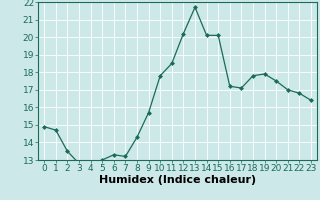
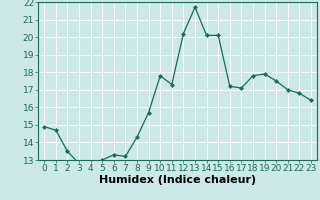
11: 18.5 -> 17.3
